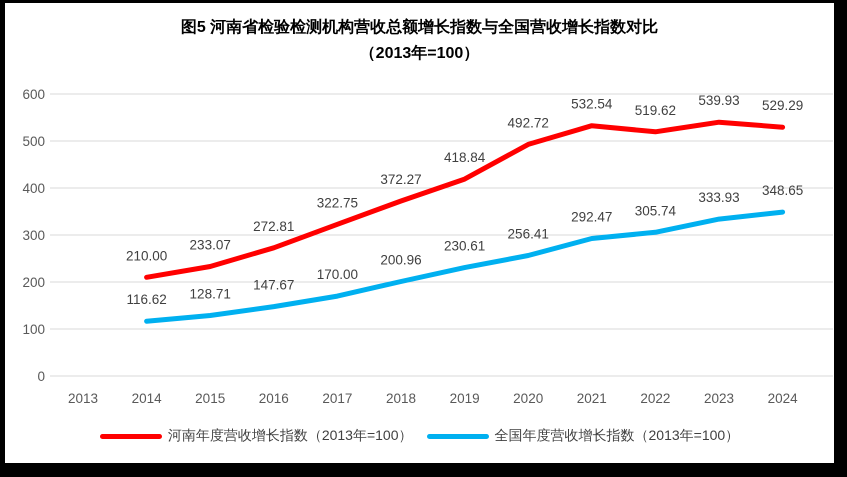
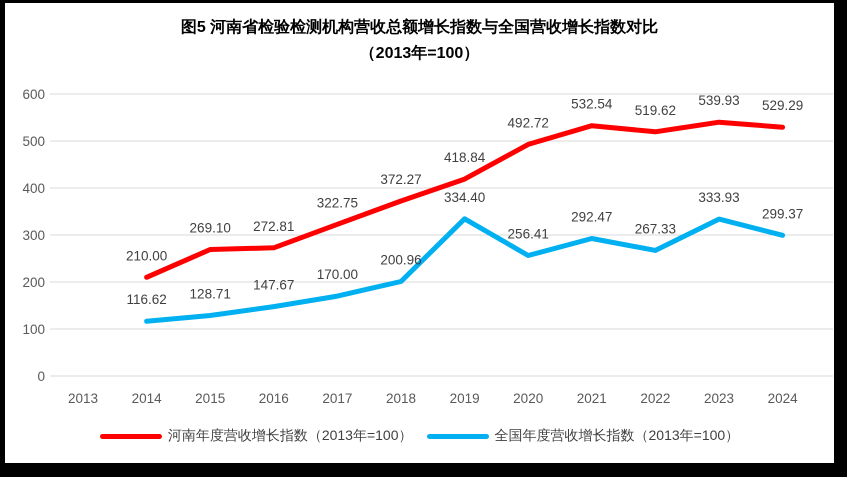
河南年度营收增长指数（2013年=100）/2015: 233.07 -> 269.10
全国年度营收增长指数（2013年=100）/2019: 230.61 -> 334.40
全国年度营收增长指数（2013年=100）/2022: 305.74 -> 267.33
全国年度营收增长指数（2013年=100）/2024: 348.65 -> 299.37
